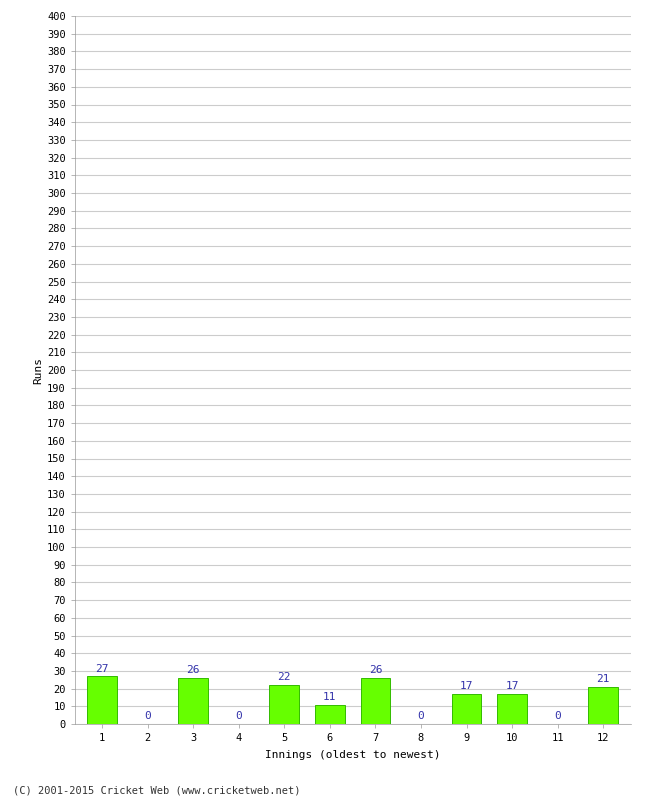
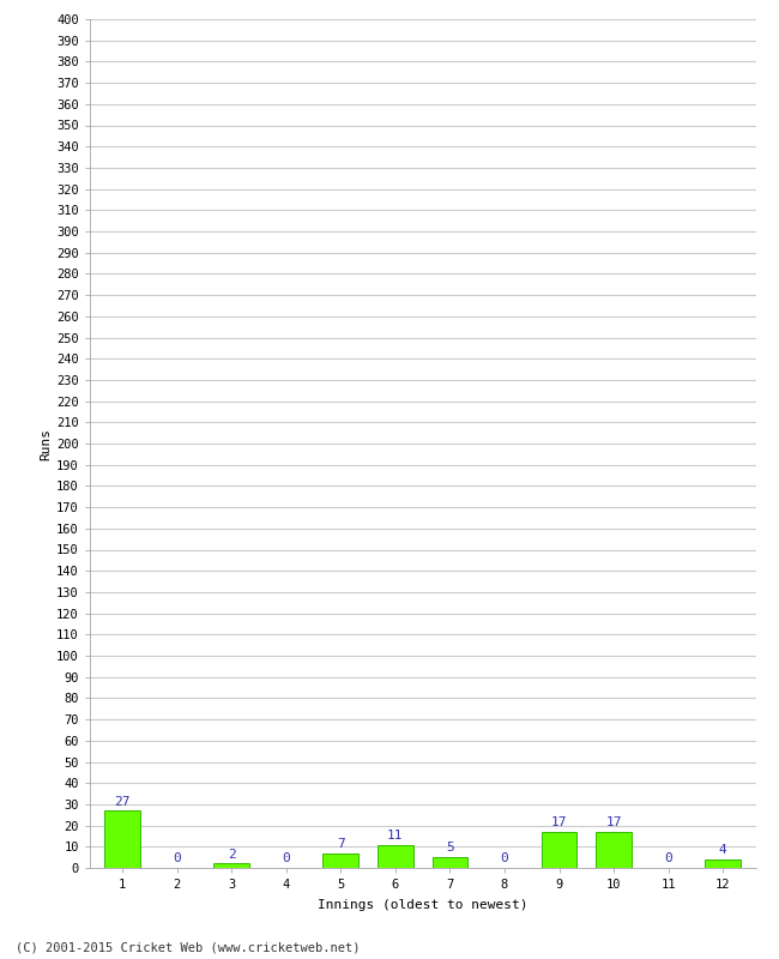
3: 26 -> 2
5: 22 -> 7
7: 26 -> 5
12: 21 -> 4
